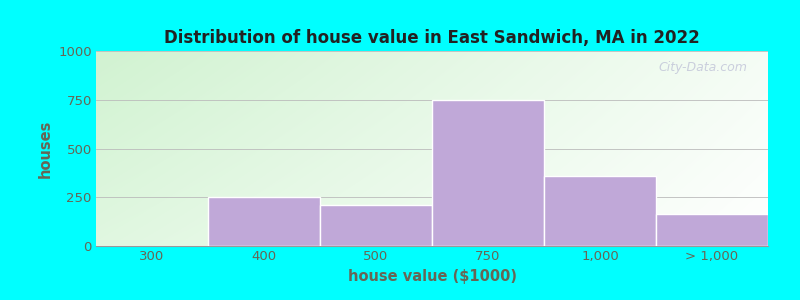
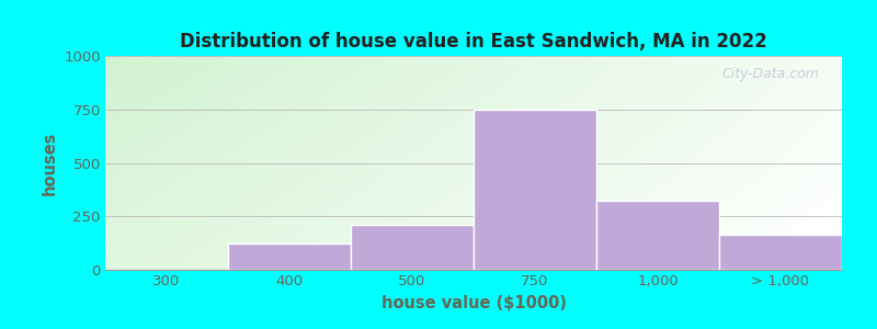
400: 250 -> 120
1,000: 360 -> 320
